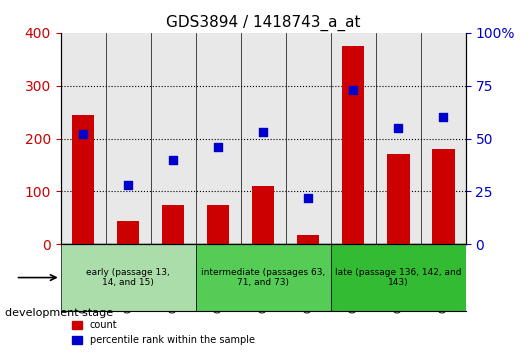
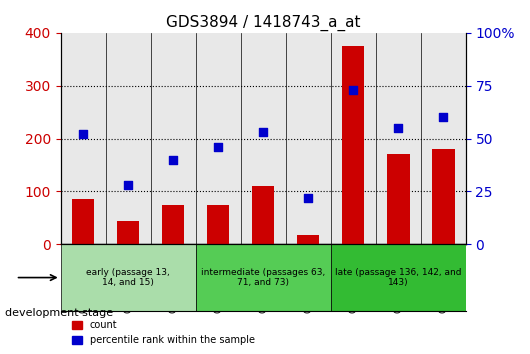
count/GSM610470: 244 -> 85
